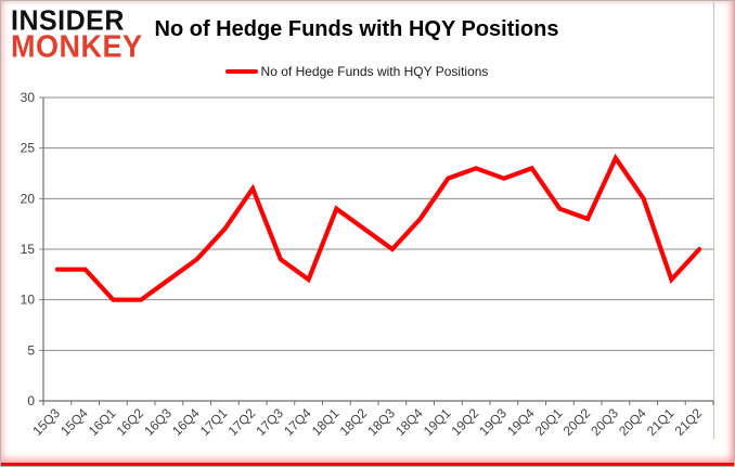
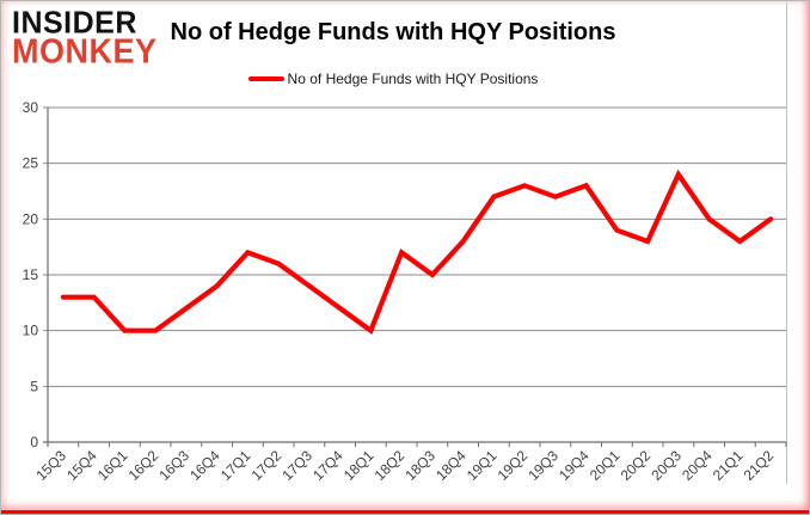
17Q2: 21 -> 16
18Q1: 19 -> 10
21Q1: 12 -> 18
21Q2: 15 -> 20
